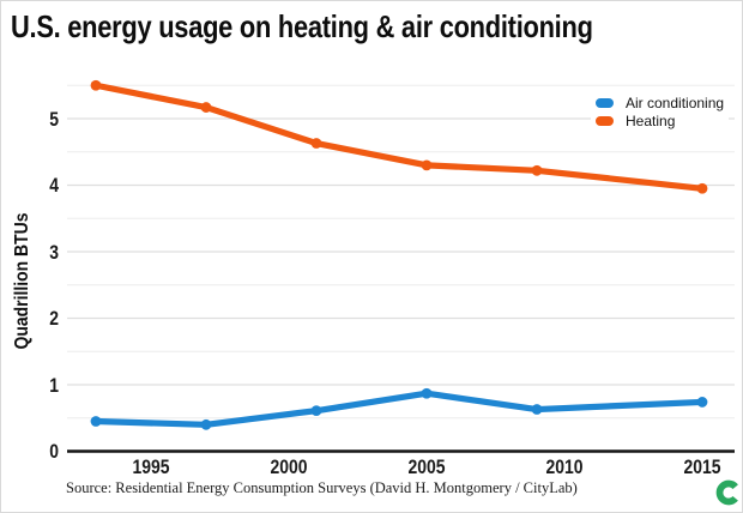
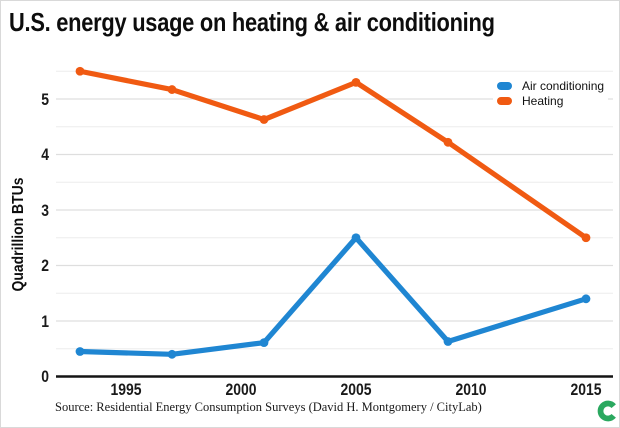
Air conditioning/2005: 0.9 -> 2.5
Heating/2005: 4.3 -> 5.3
Air conditioning/2015: 0.7 -> 1.4
Heating/2015: 4.0 -> 2.5
